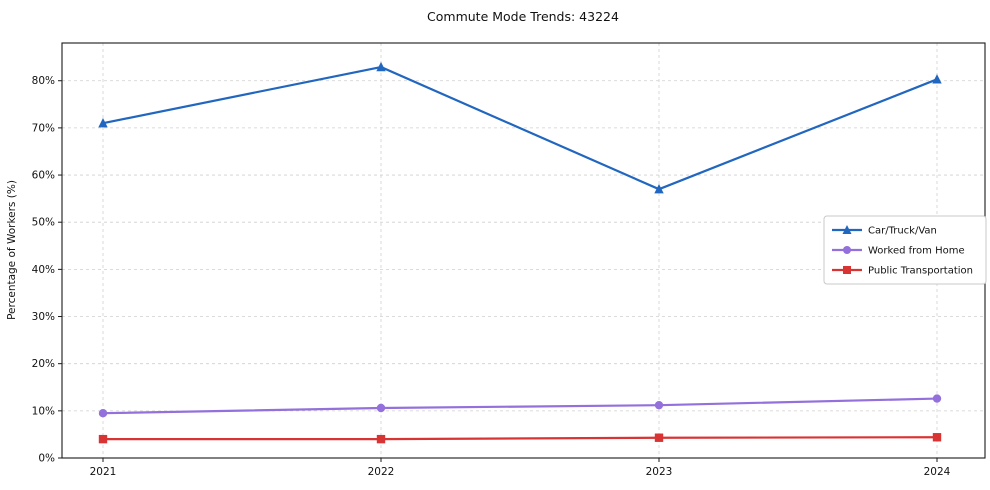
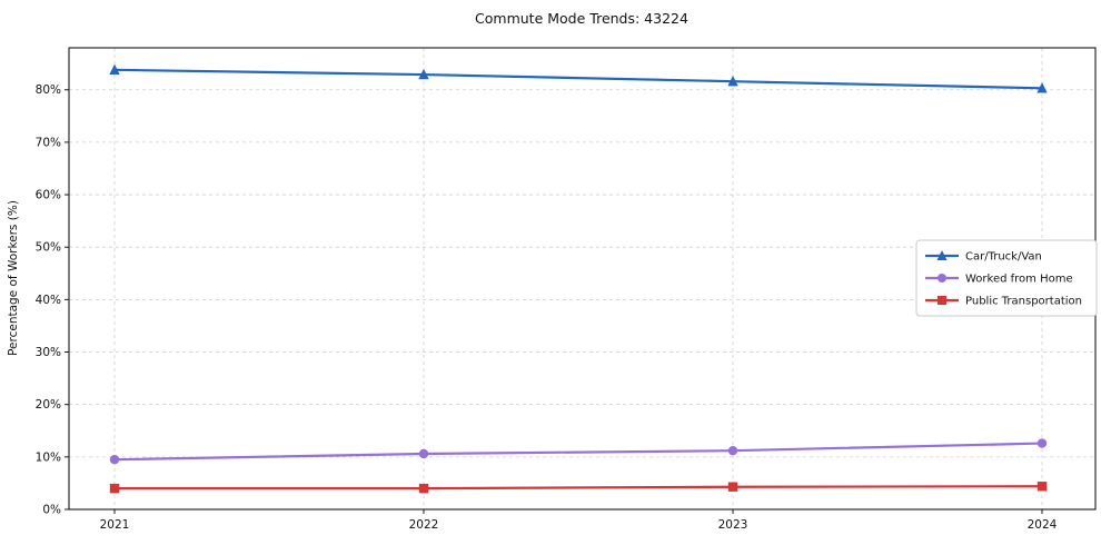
Car/Truck/Van/2021: 71% -> 84%
Car/Truck/Van/2023: 57% -> 82%
